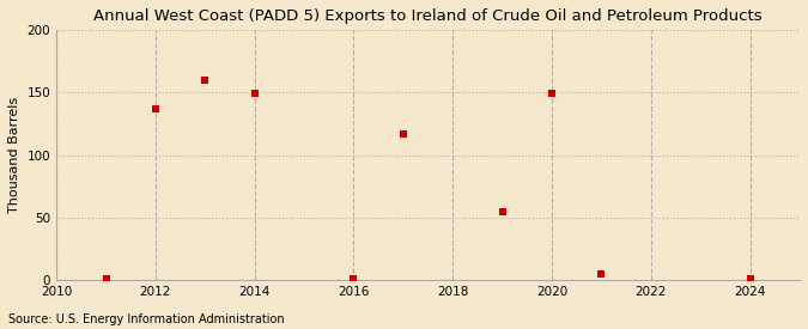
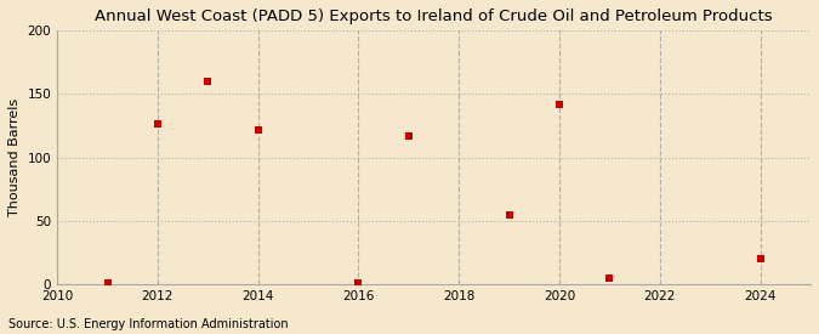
2012: 137 -> 126
2014: 149 -> 122
2020: 149 -> 142
2024: 1 -> 20
